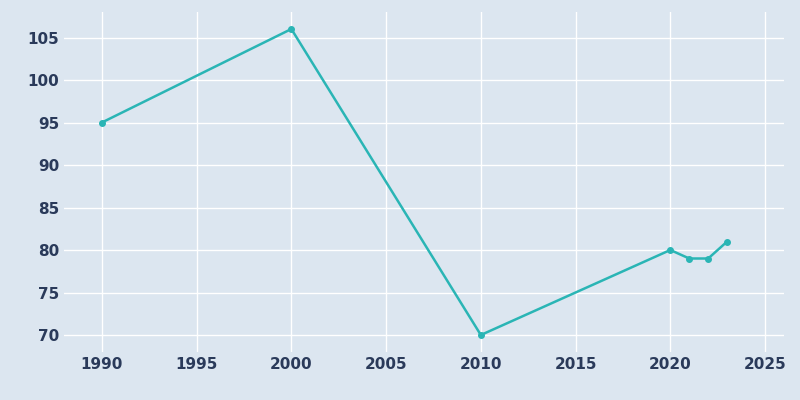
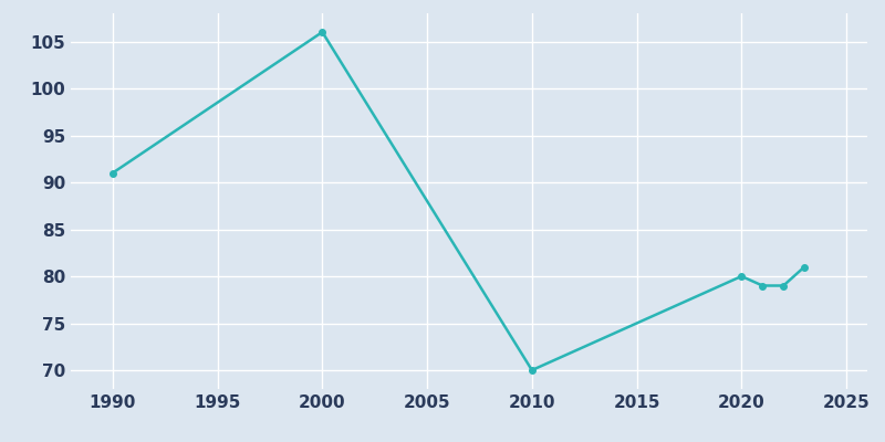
1990: 95 -> 91
